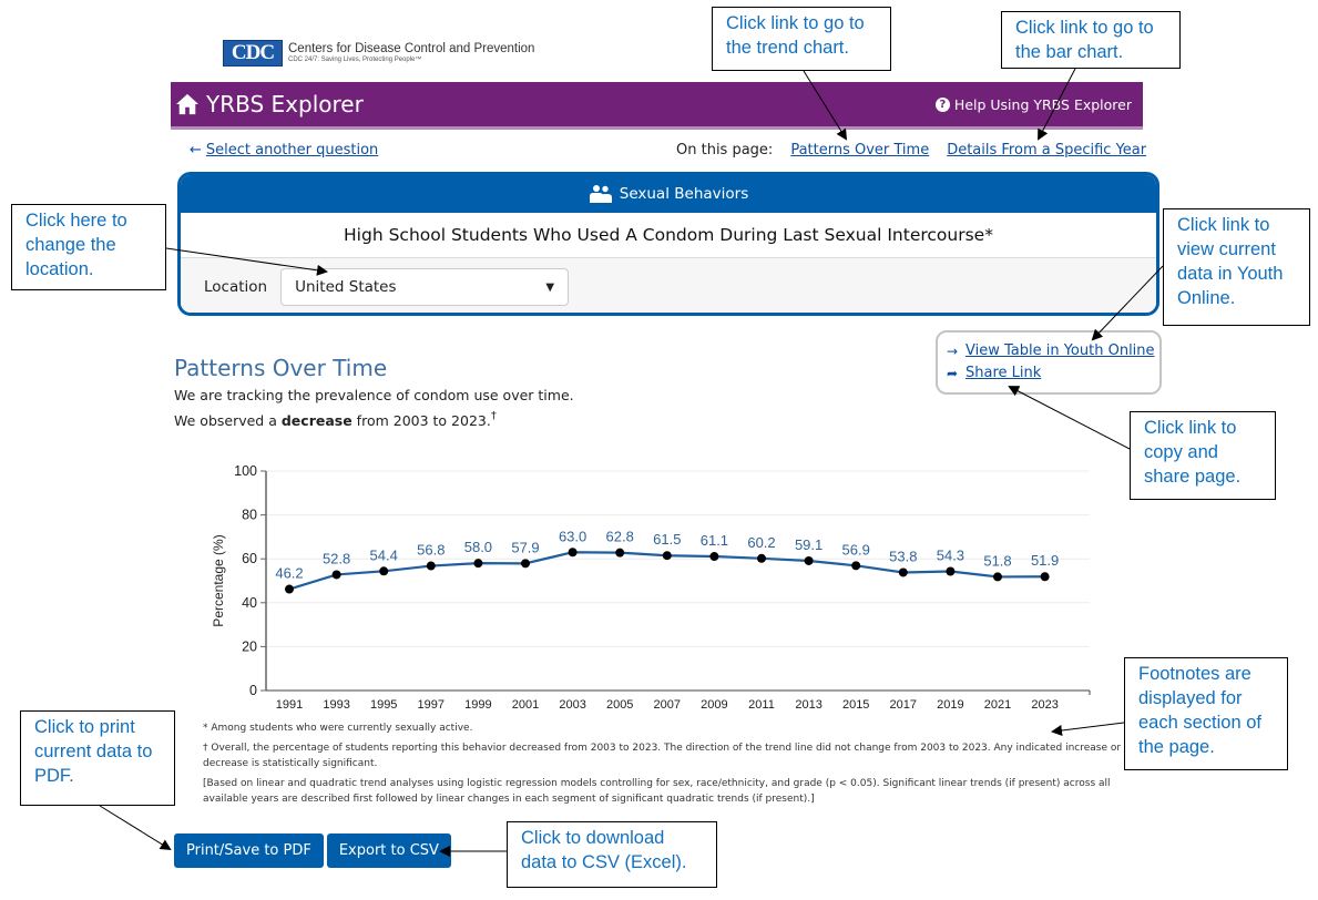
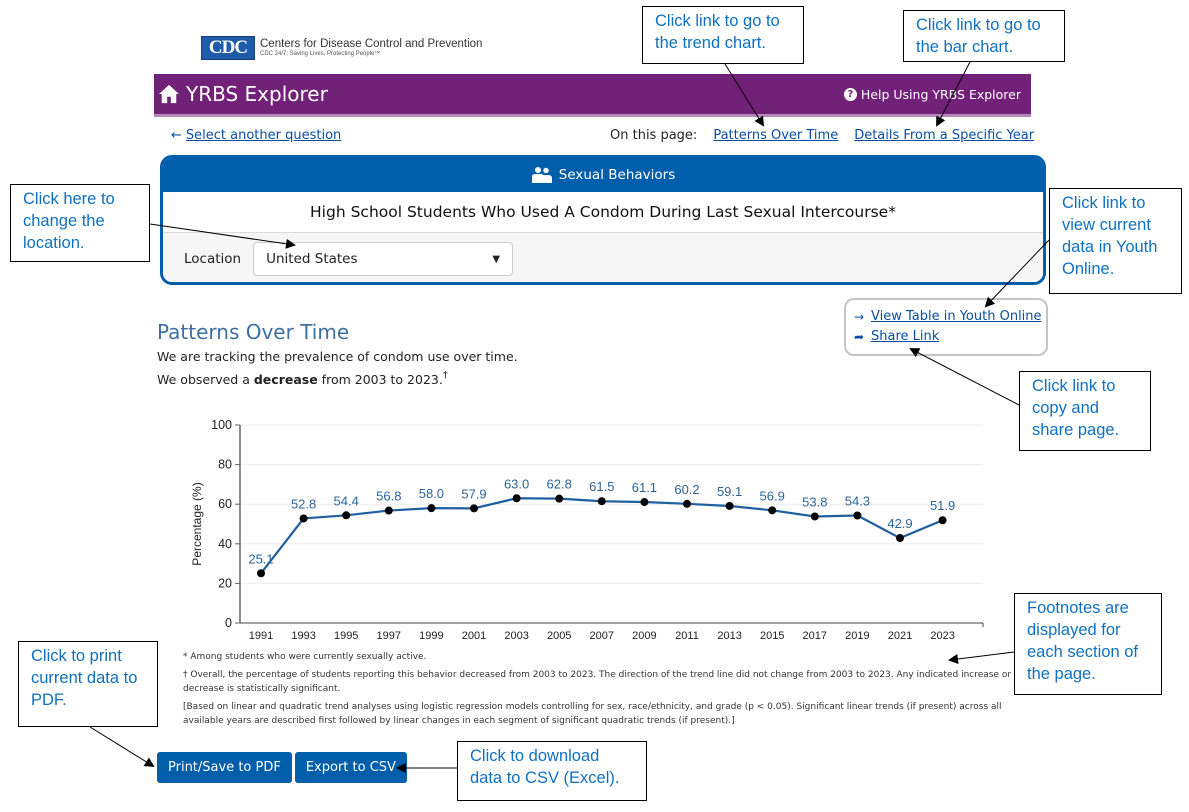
1991: 46.2 -> 25.1
2021: 51.8 -> 42.9
